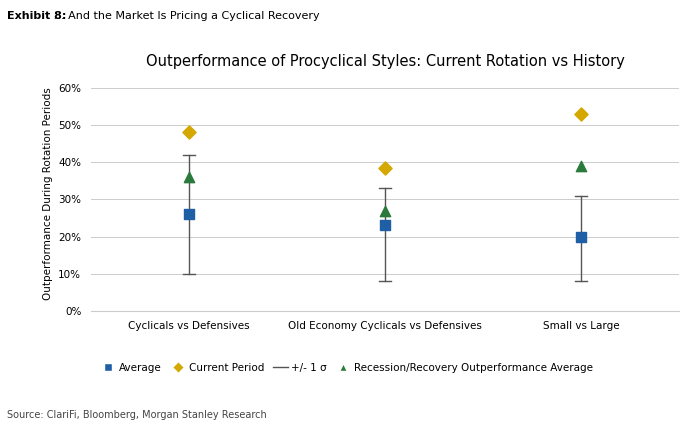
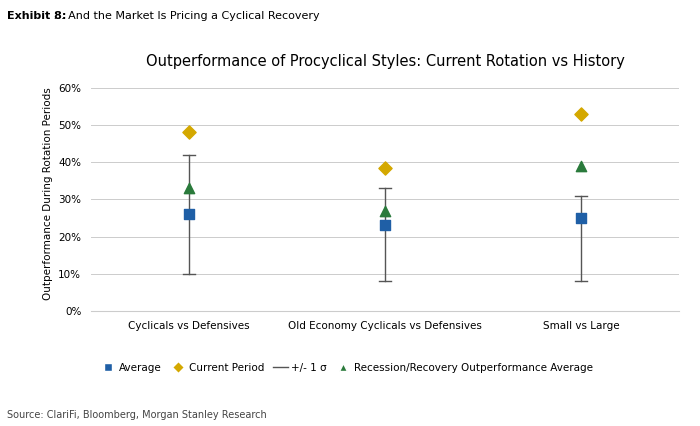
Recession/Recovery Outperformance Average/Cyclicals vs Defensives: 36% -> 33%
Average/Small vs Large: 20% -> 25%
